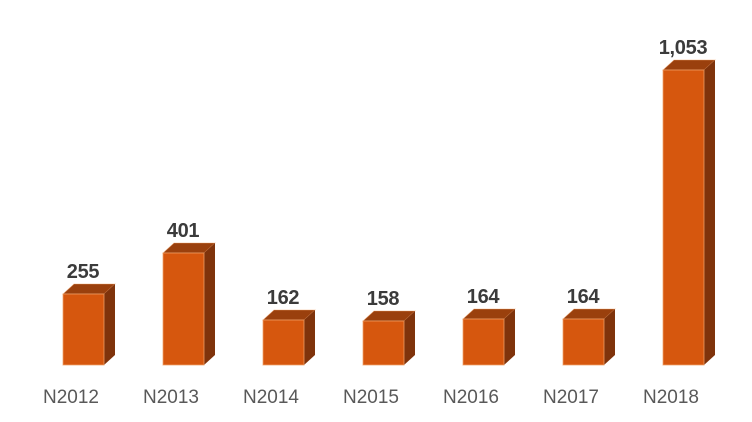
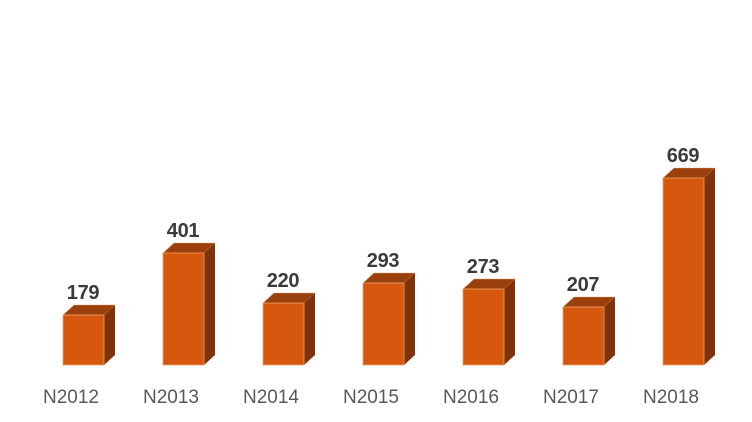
N2012: 255 -> 179
N2014: 162 -> 220
N2015: 158 -> 293
N2016: 164 -> 273
N2017: 164 -> 207
N2018: 1,053 -> 669
